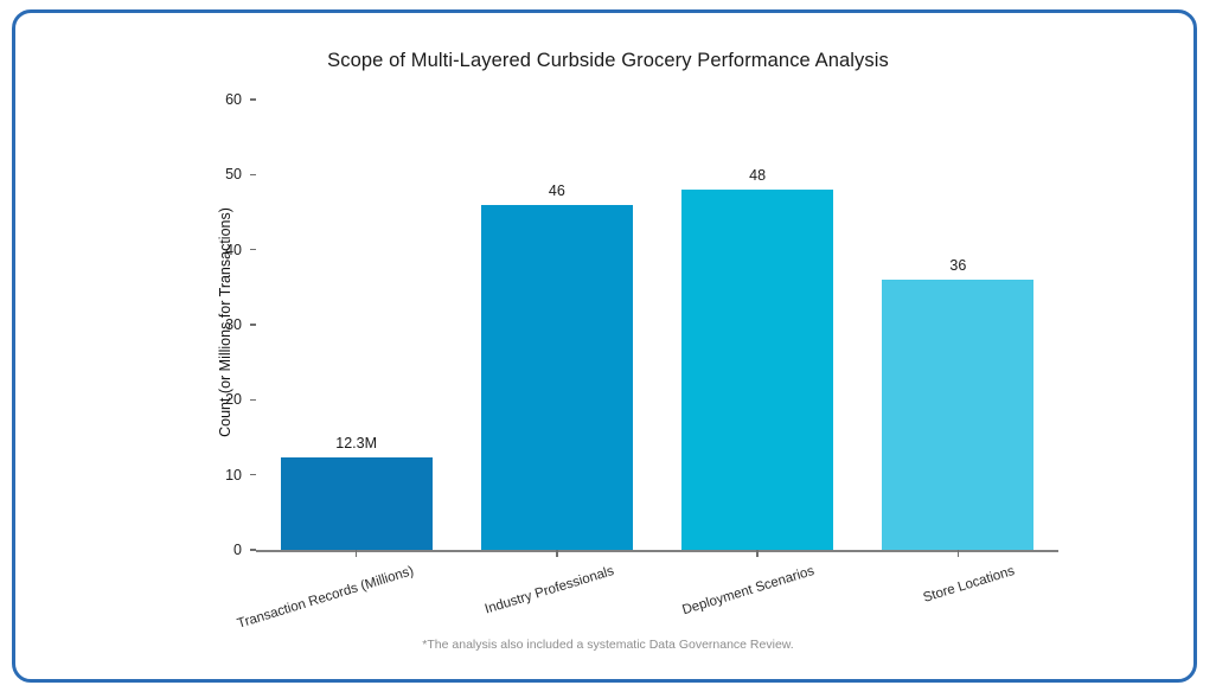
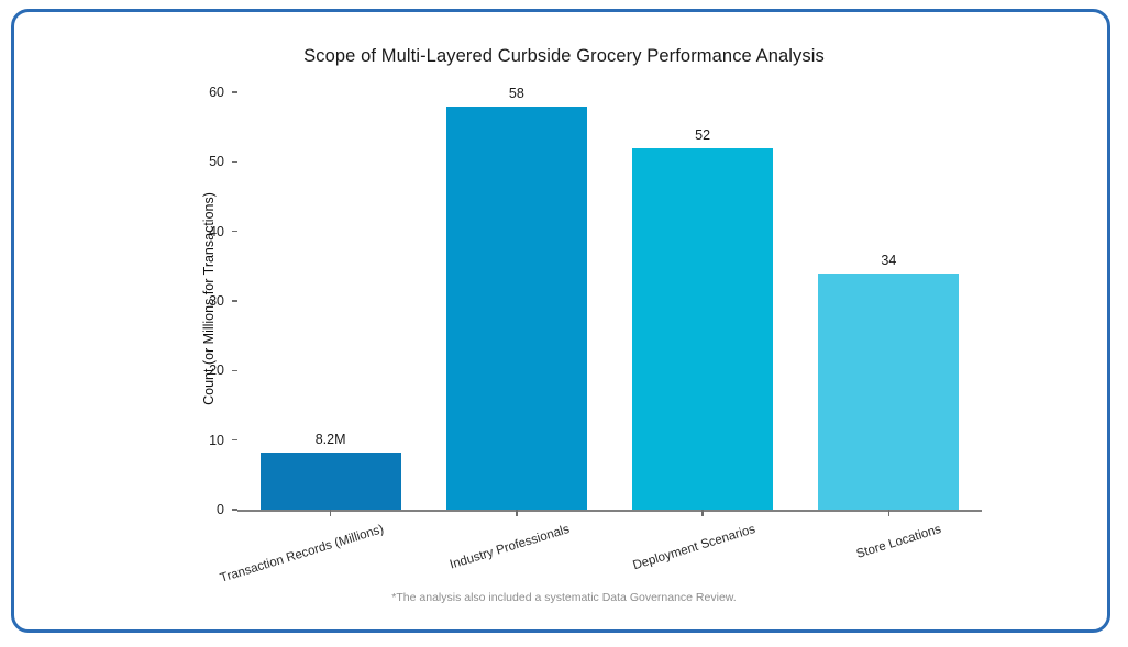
Transaction Records (Millions): 12.3M -> 8.2M
Industry Professionals: 46 -> 58
Deployment Scenarios: 48 -> 52
Store Locations: 36 -> 34
